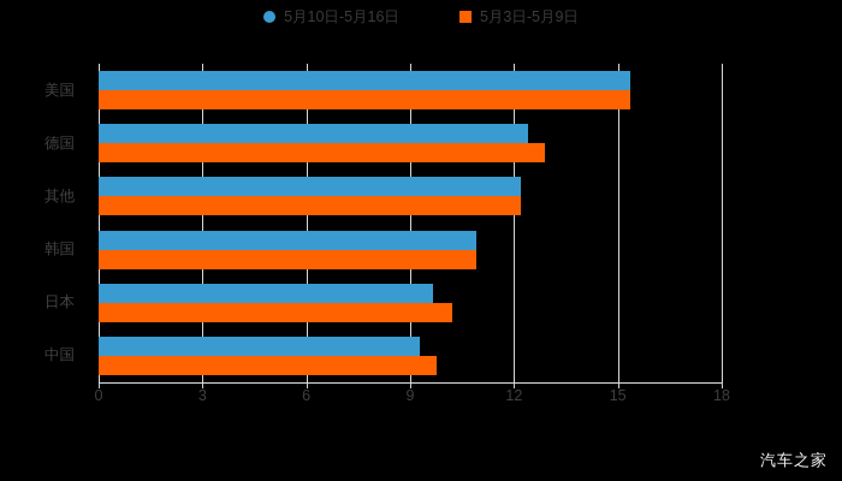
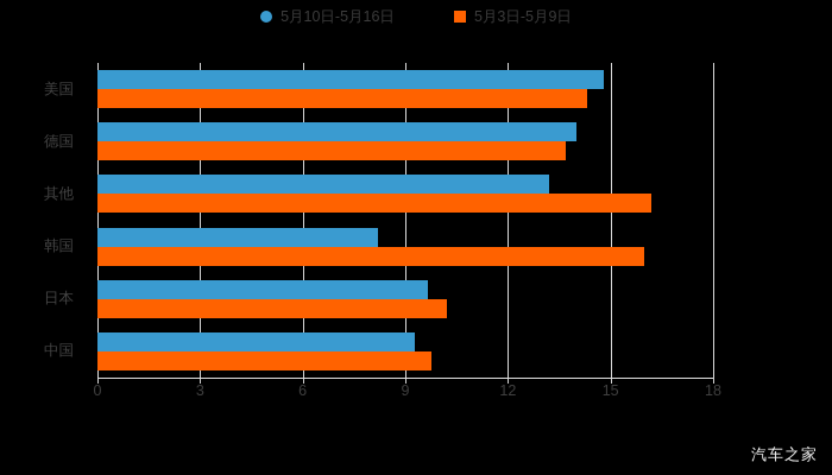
5月10日-5月16日/美国: 15.3 -> 14.8
5月3日-5月9日/美国: 15.3 -> 14.3
5月10日-5月16日/德国: 12.4 -> 14.0
5月3日-5月9日/德国: 12.9 -> 13.7
5月10日-5月16日/其他: 12.2 -> 13.2
5月3日-5月9日/其他: 12.2 -> 16.2
5月10日-5月16日/韩国: 10.9 -> 8.2
5月3日-5月9日/韩国: 10.9 -> 16.0
